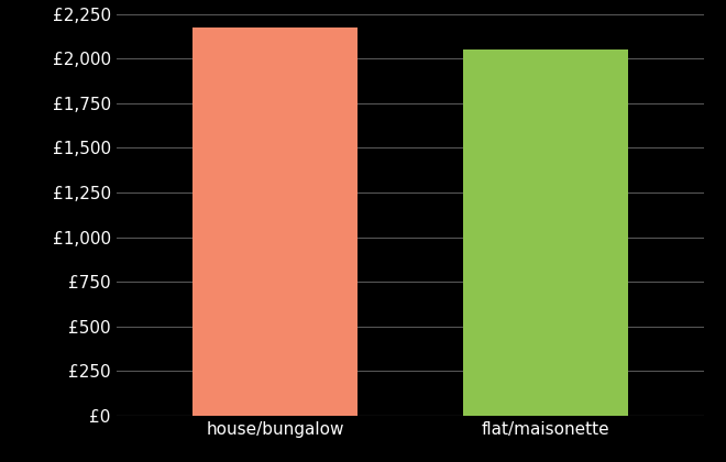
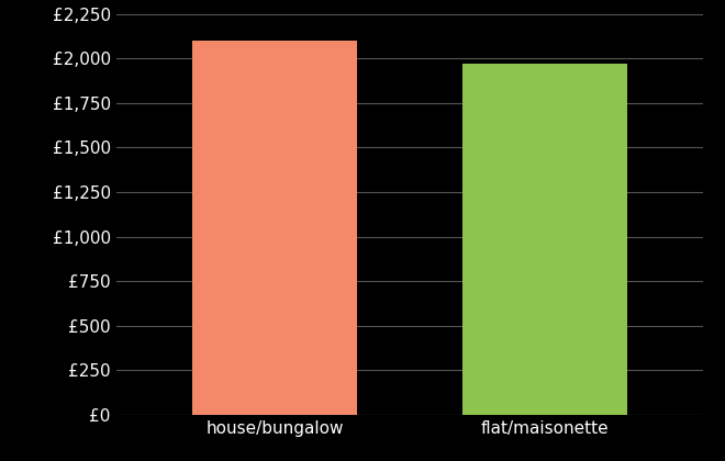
house/bungalow: £2,180 -> £2,100
flat/maisonette: £2,050 -> £1,970
